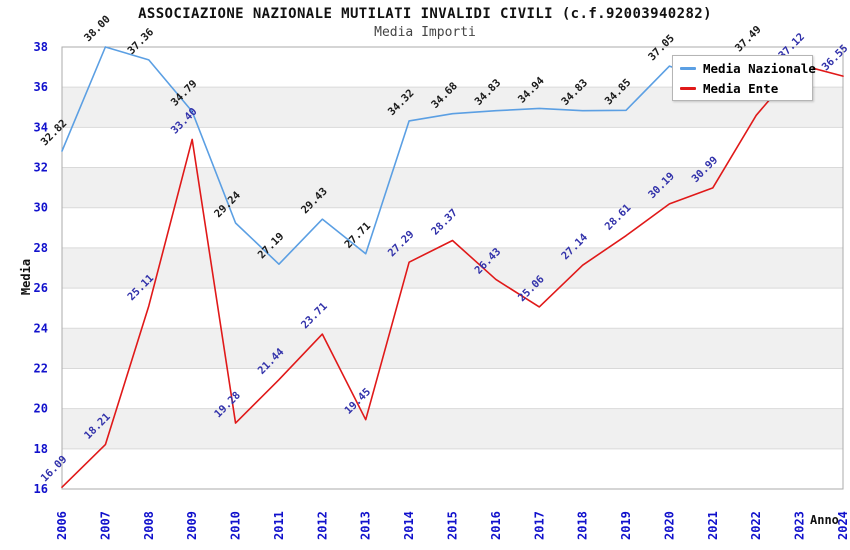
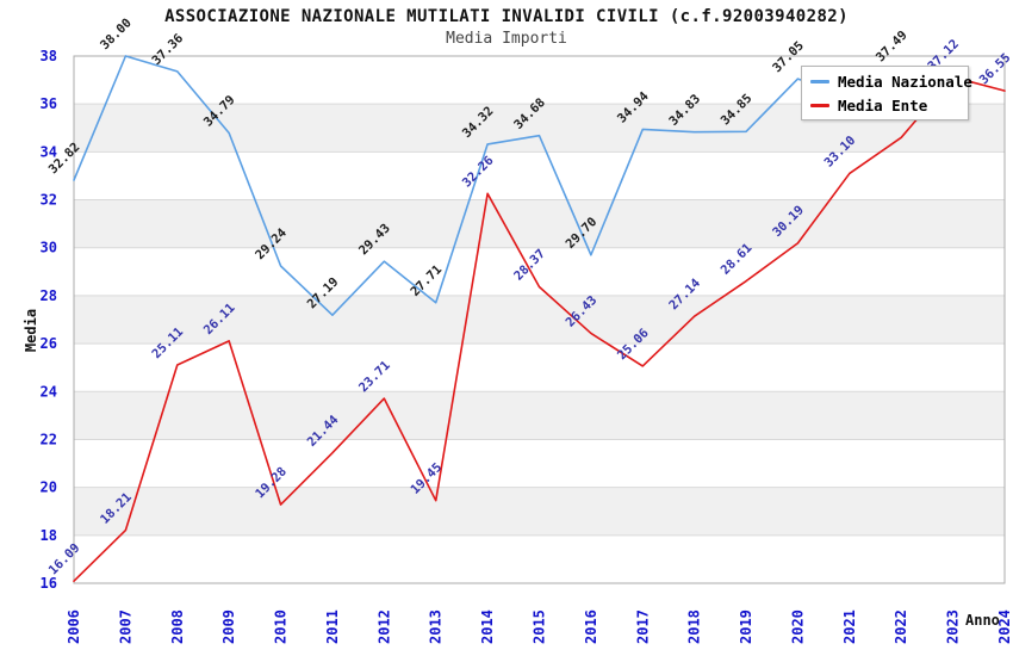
Media Ente/2009: 33.40 -> 26.11
Media Ente/2014: 27.29 -> 32.26
Media Nazionale/2016: 34.83 -> 29.70
Media Ente/2021: 30.99 -> 33.10
